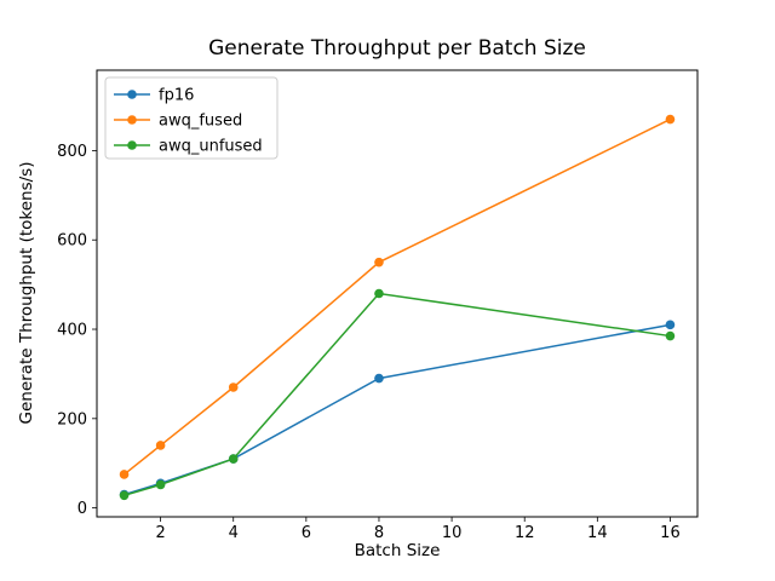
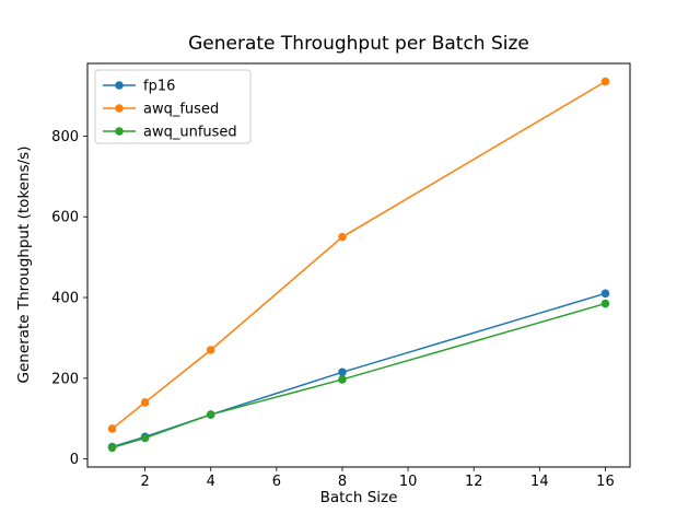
fp16/8: 290 -> 220
awq_unfused/8: 480 -> 200
awq_fused/16: 870 -> 940
